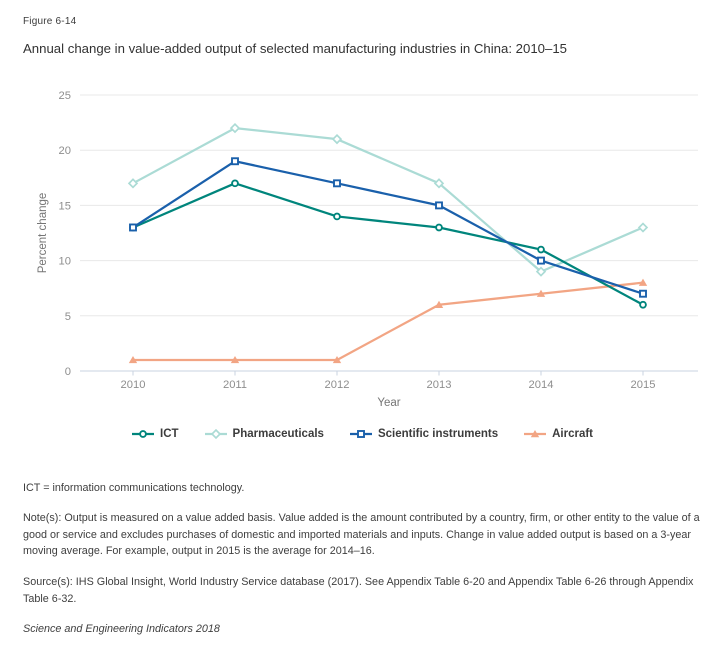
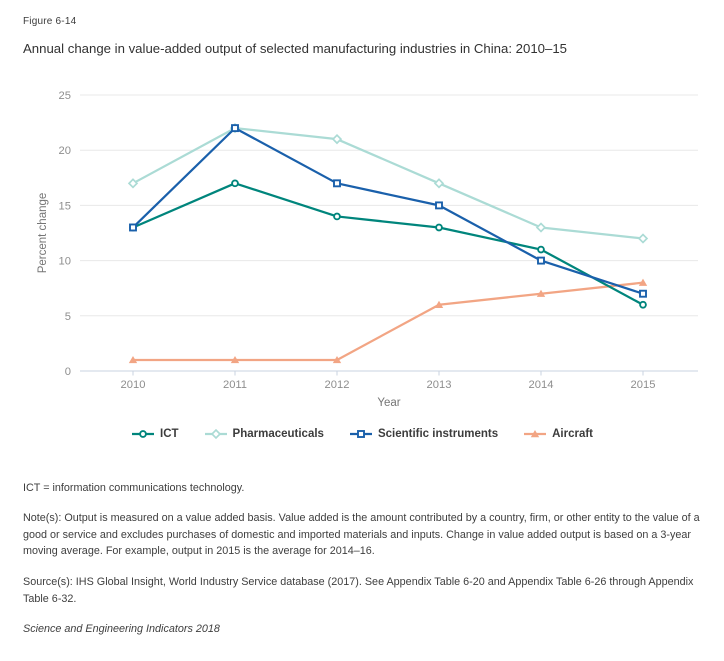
Scientific instruments/2011: 19 -> 22
Pharmaceuticals/2014: 9 -> 13
Pharmaceuticals/2015: 13 -> 12
